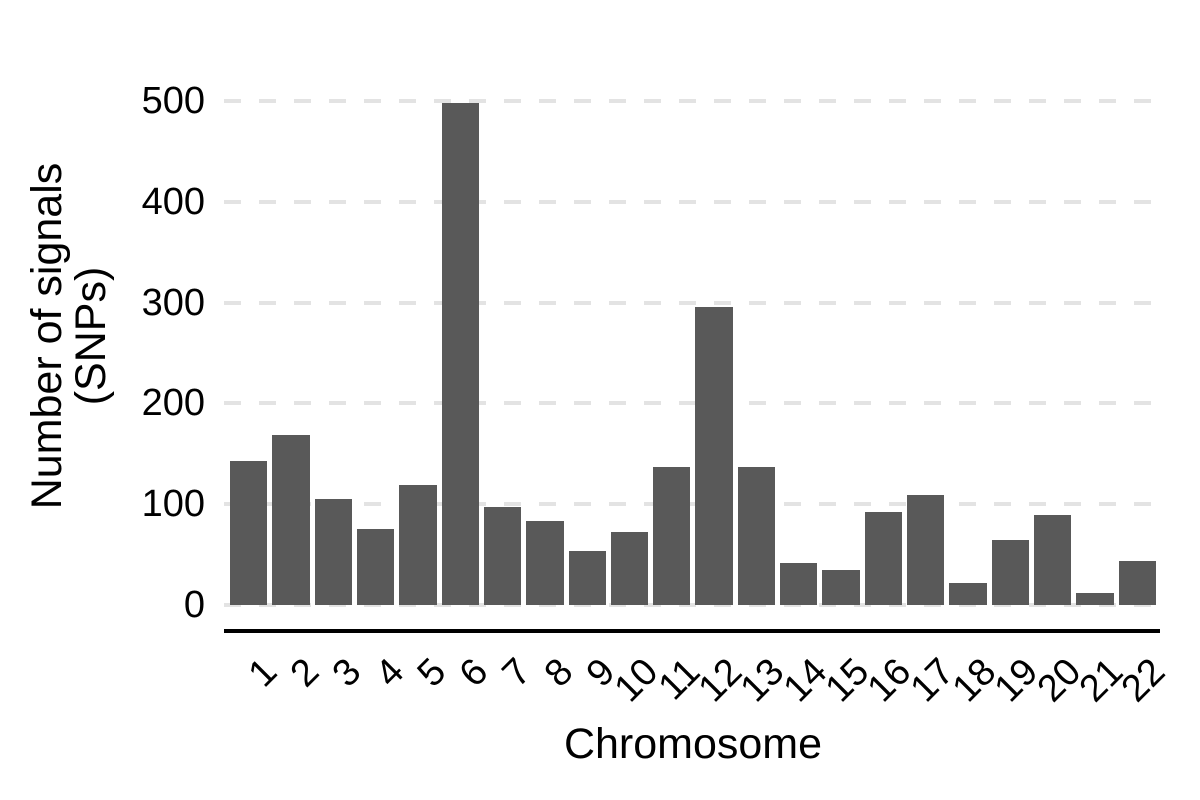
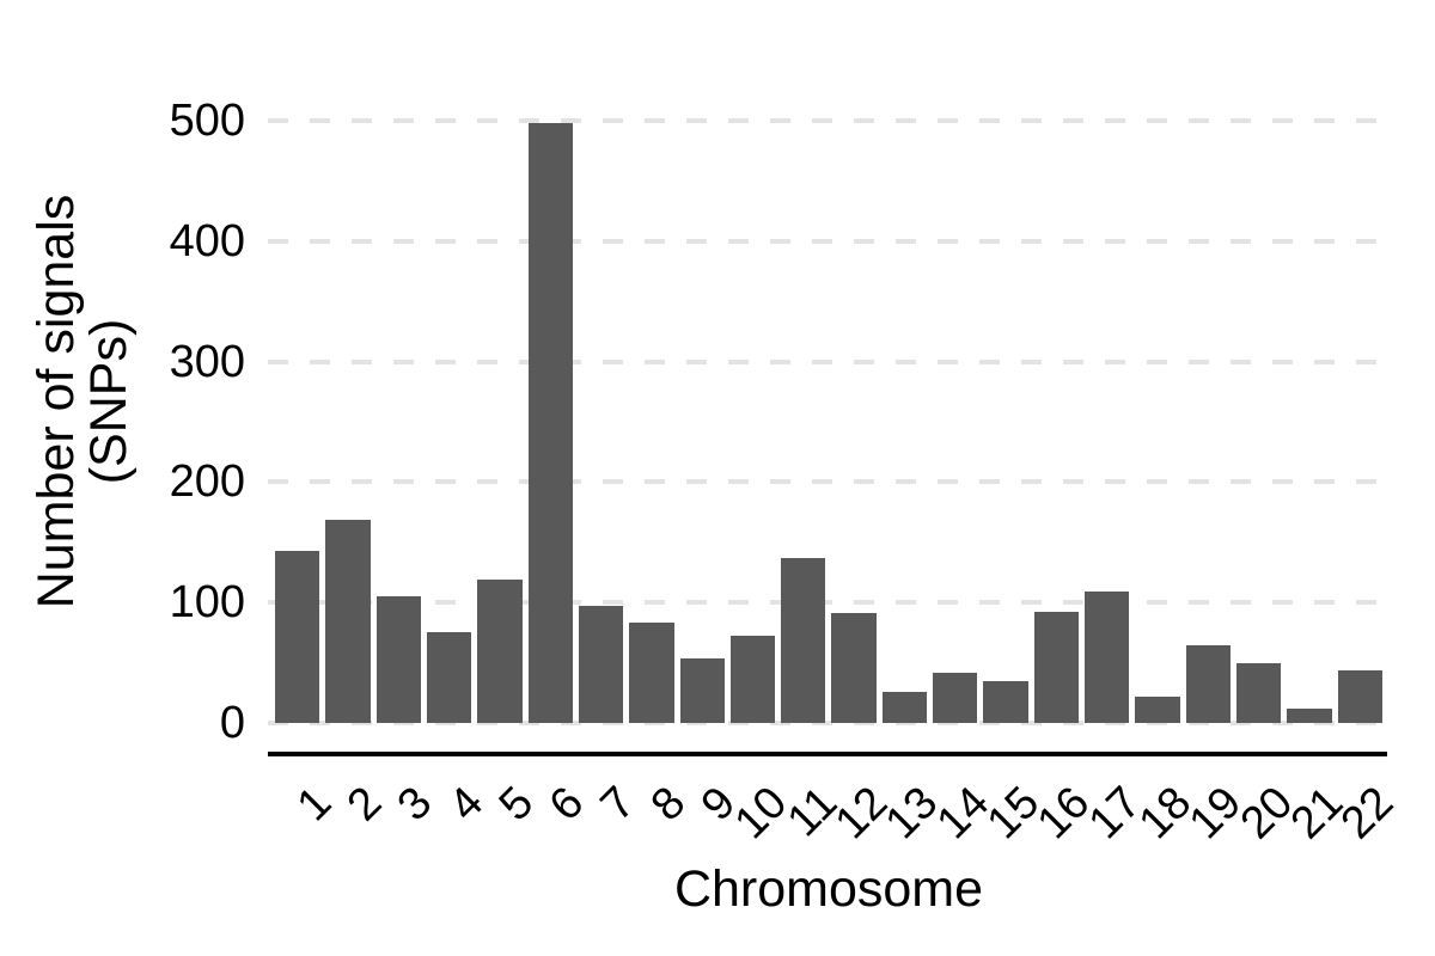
12: 296 -> 91
13: 137 -> 26
20: 89 -> 50
